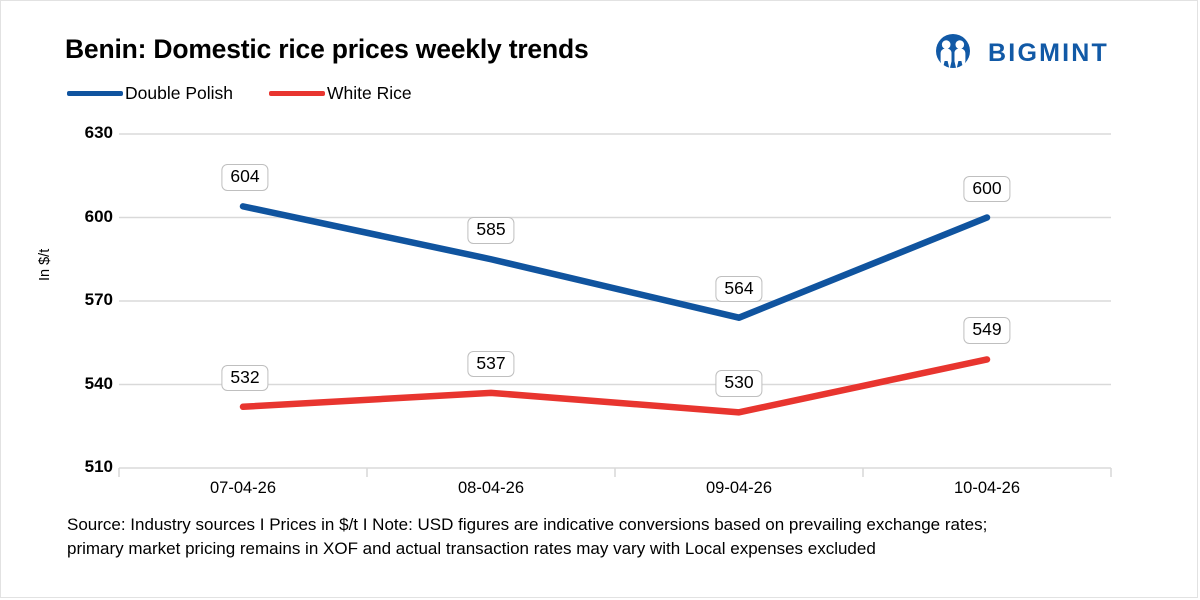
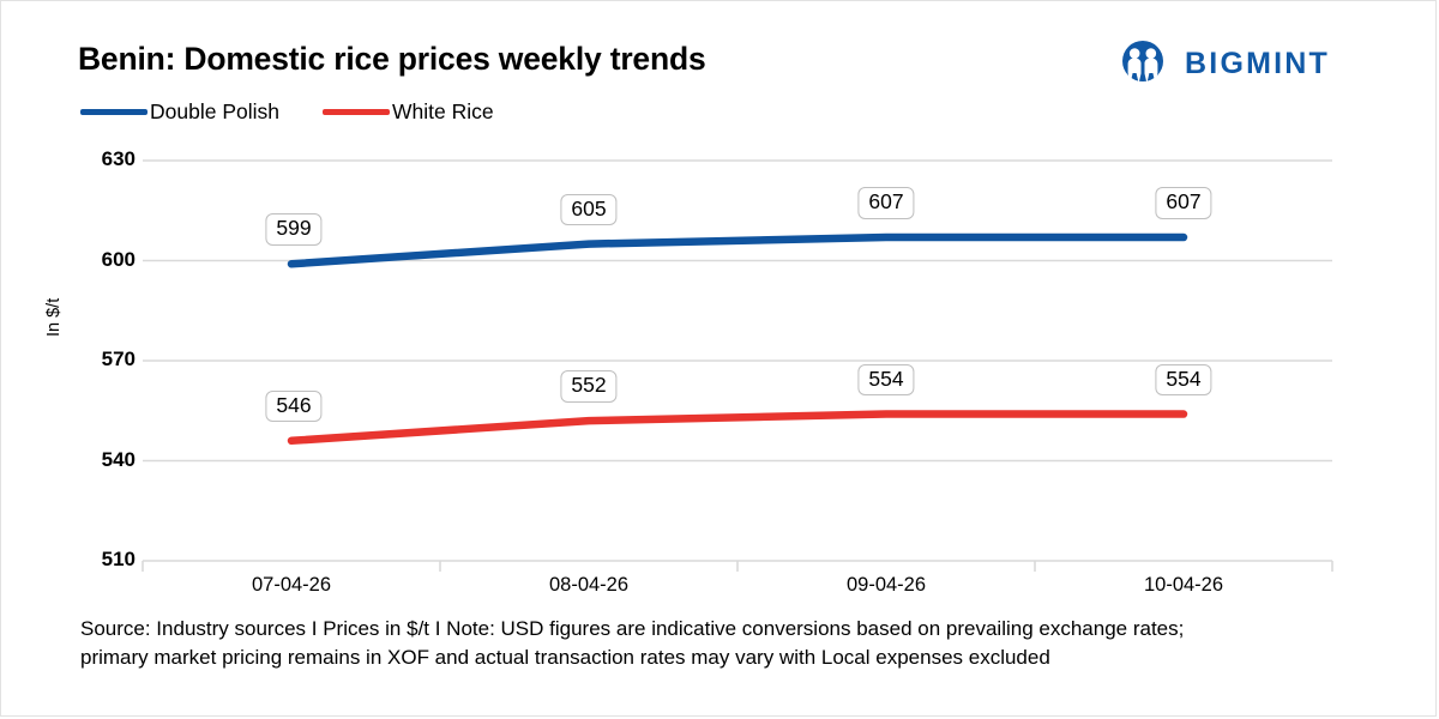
Double Polish/07-04-26: 604 -> 599
White Rice/07-04-26: 532 -> 546
Double Polish/08-04-26: 585 -> 605
White Rice/08-04-26: 537 -> 552
Double Polish/09-04-26: 564 -> 607
White Rice/09-04-26: 530 -> 554
Double Polish/10-04-26: 600 -> 607
White Rice/10-04-26: 549 -> 554
